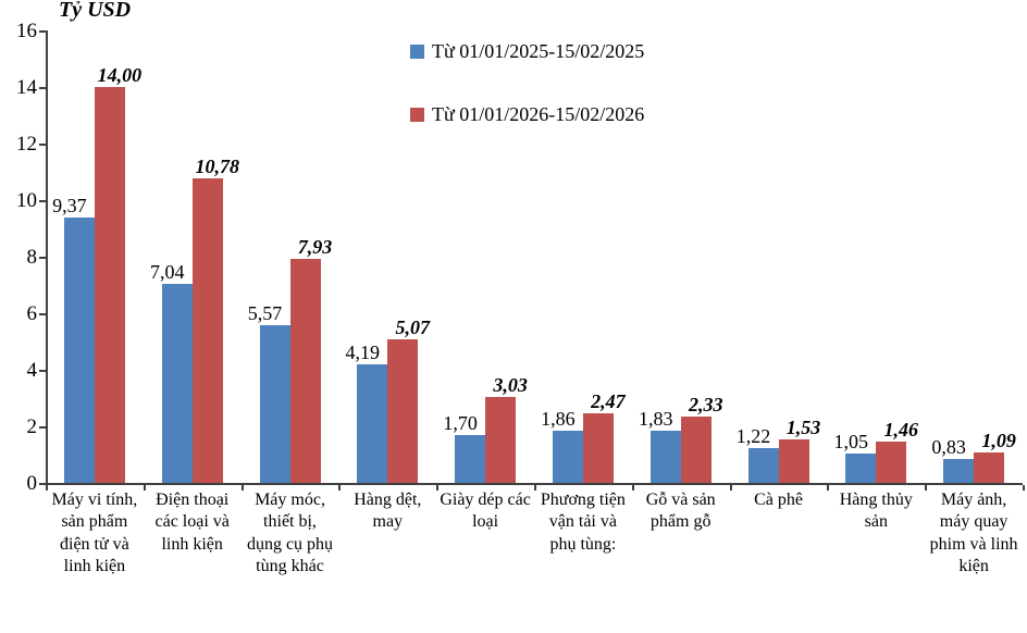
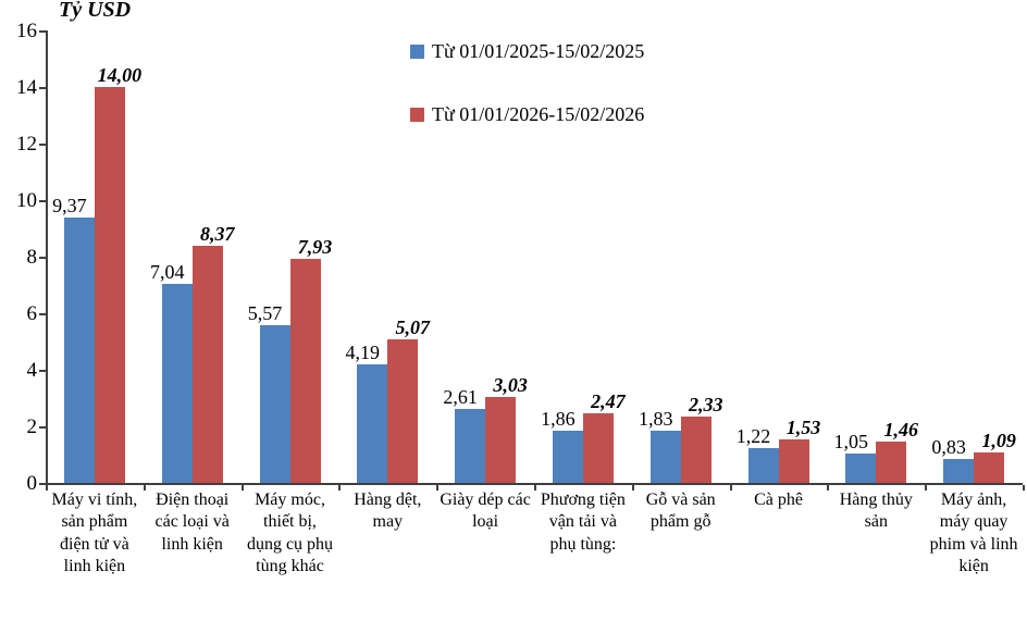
Từ 01/01/2026-15/02/2026/Điện thoại các loại và linh kiện: 10,78 -> 8,37
Từ 01/01/2025-15/02/2025/Giày dép các loại: 1,70 -> 2,61
